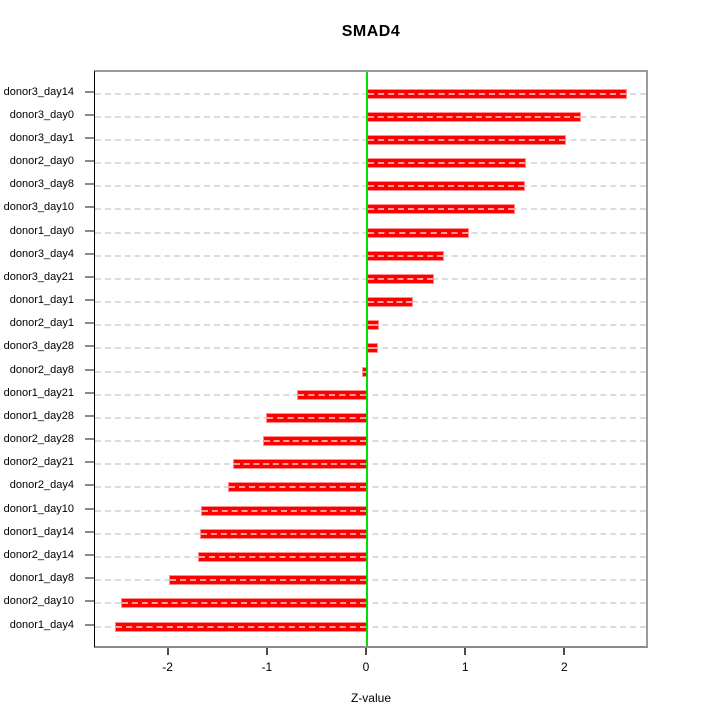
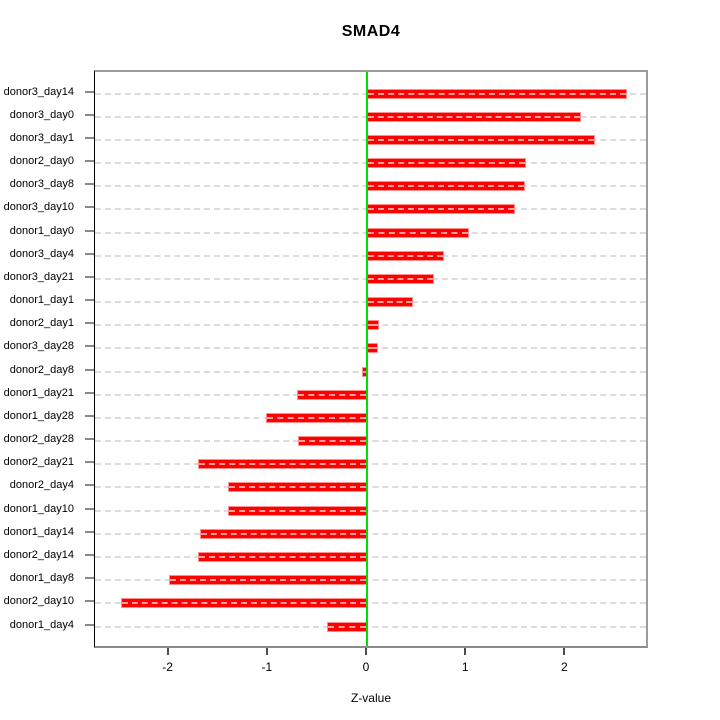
donor3_day1: 2.0 -> 2.3
donor2_day28: -1.1 -> -0.7
donor2_day21: -1.4 -> -1.7
donor1_day10: -1.7 -> -1.4
donor1_day4: -2.5 -> -0.4
